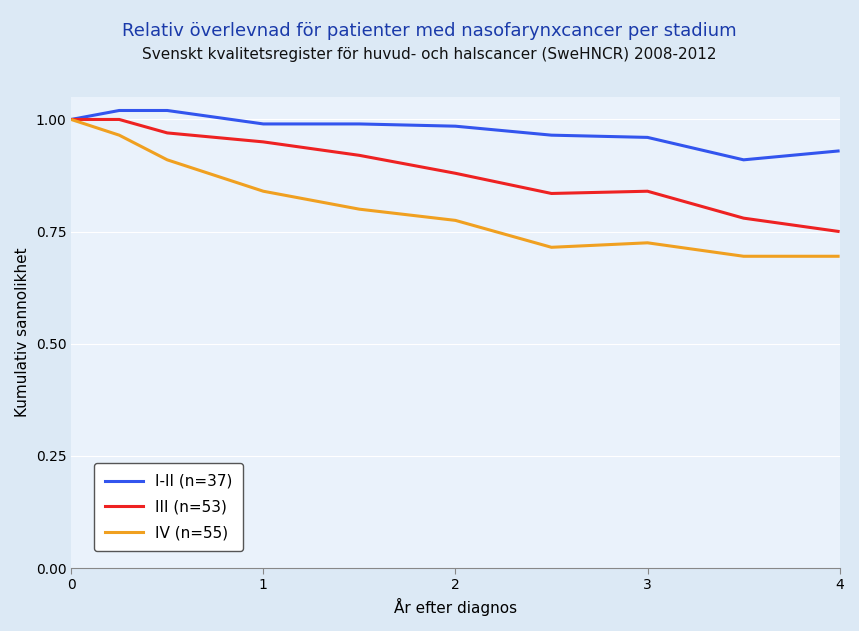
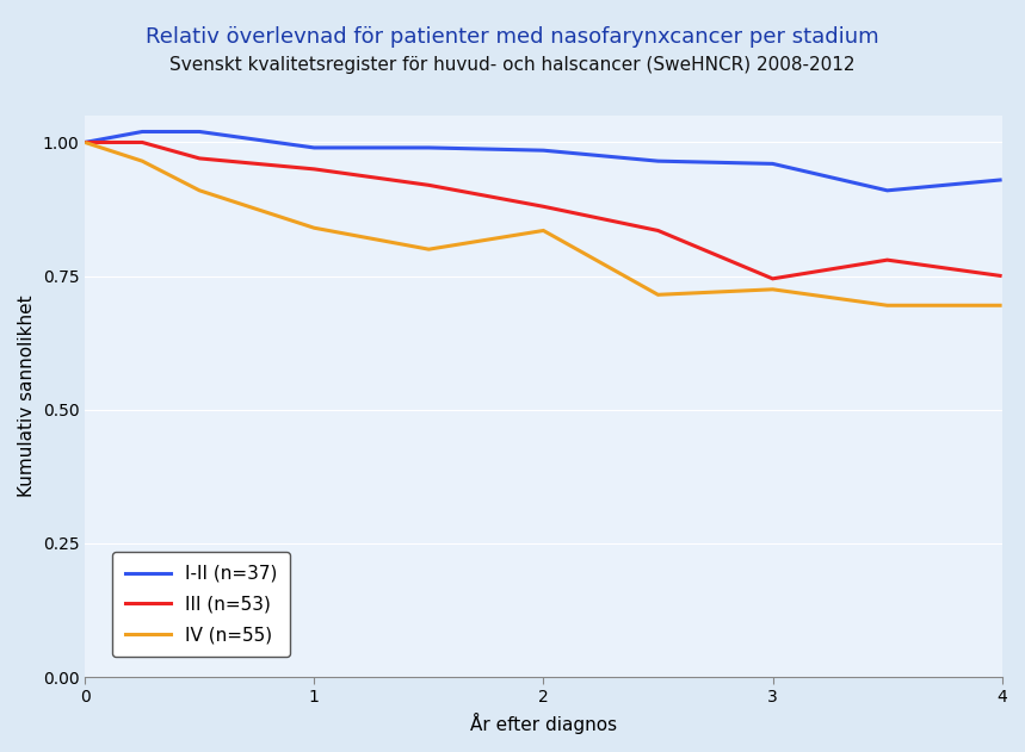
IV (n=55)/2: 0.775 -> 0.835
III (n=53)/3: 0.840 -> 0.745
